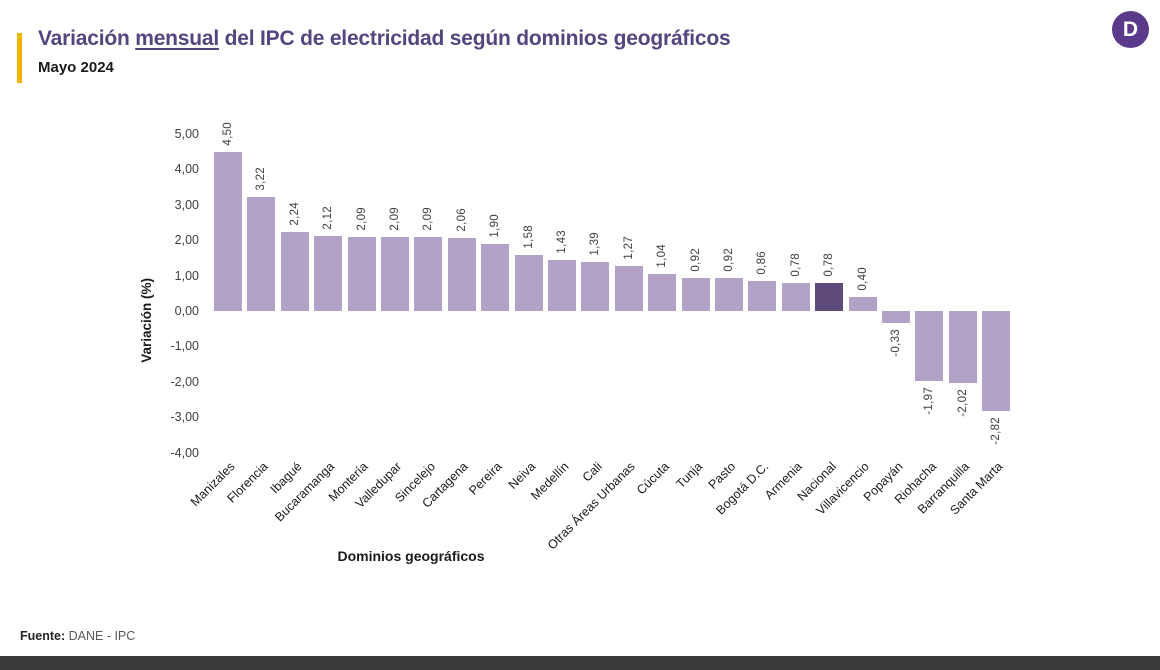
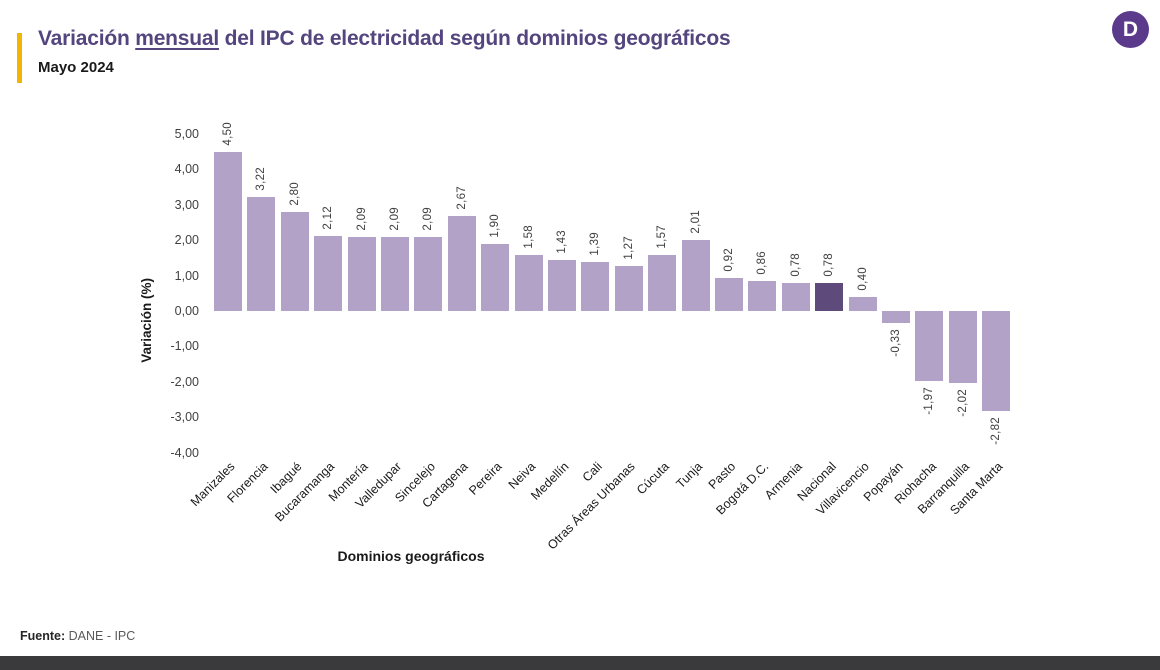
Ibagué: 2,24 -> 2,80
Cartagena: 2,06 -> 2,67
Cúcuta: 1,04 -> 1,57
Tunja: 0,92 -> 2,01
